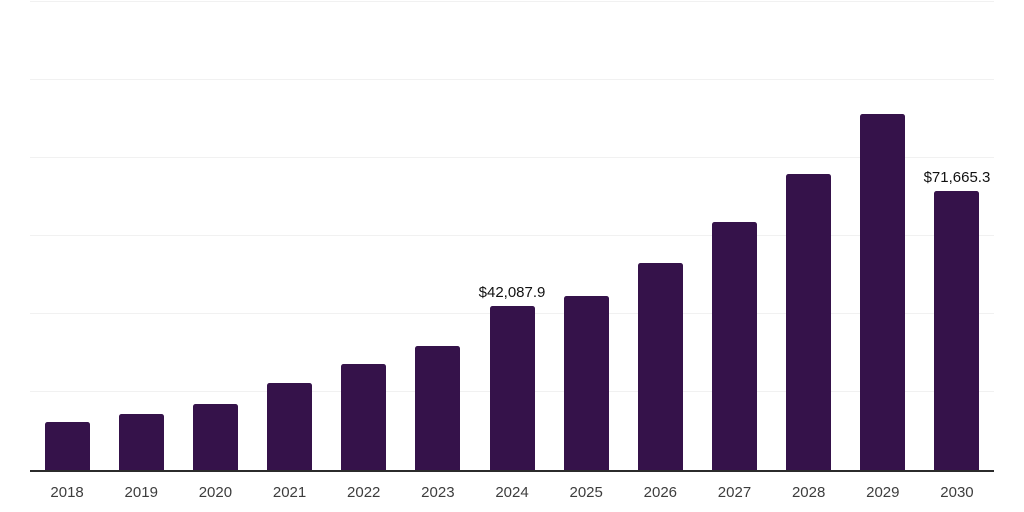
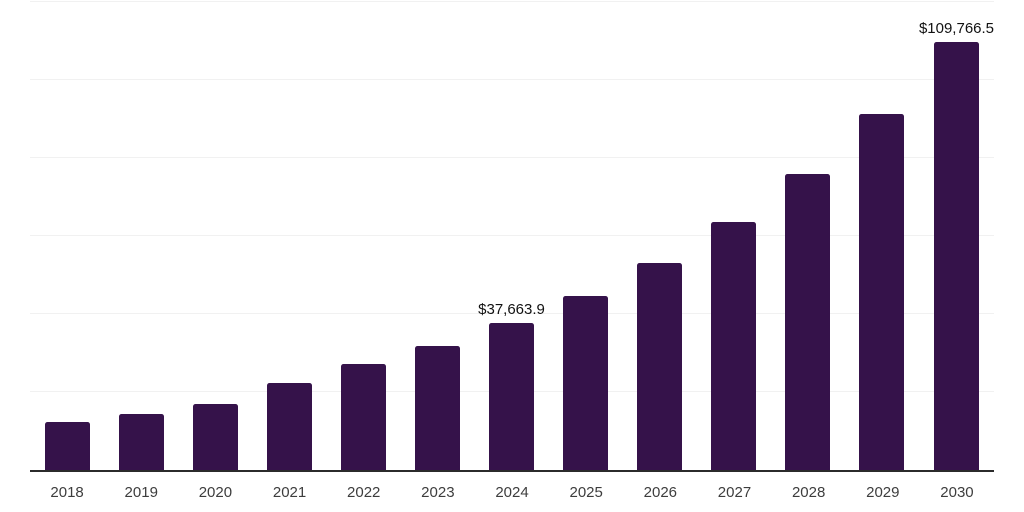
2024: $42,087.9 -> $37,663.9
2030: $71,665.3 -> $109,766.5
